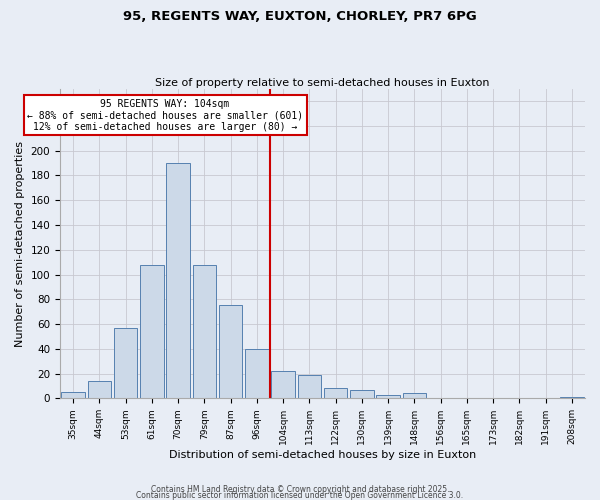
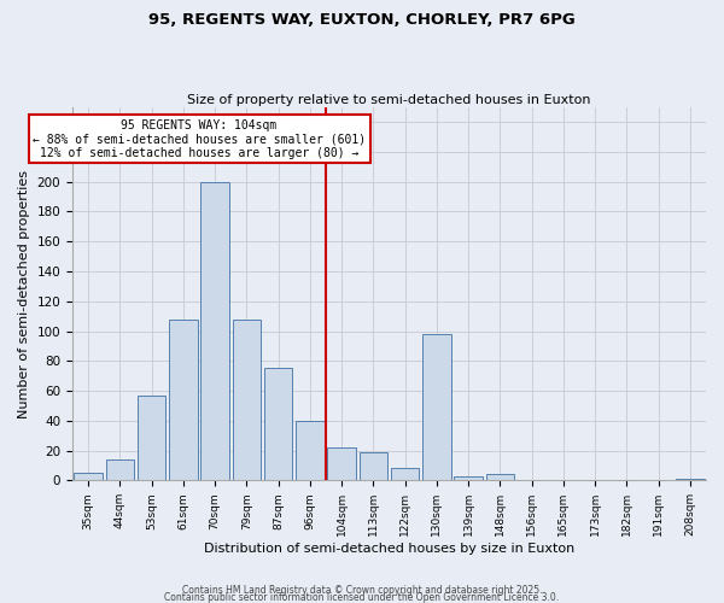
70sqm: 190 -> 200
130sqm: 7 -> 98
